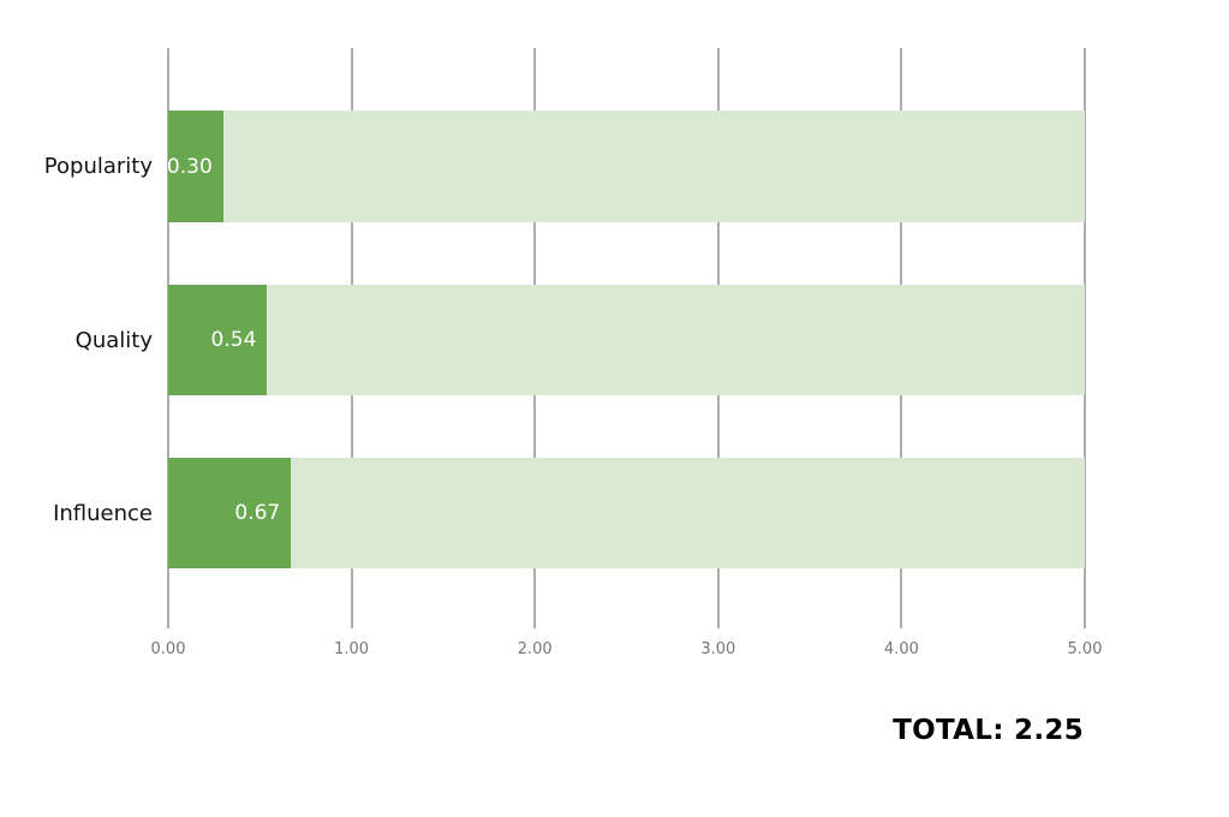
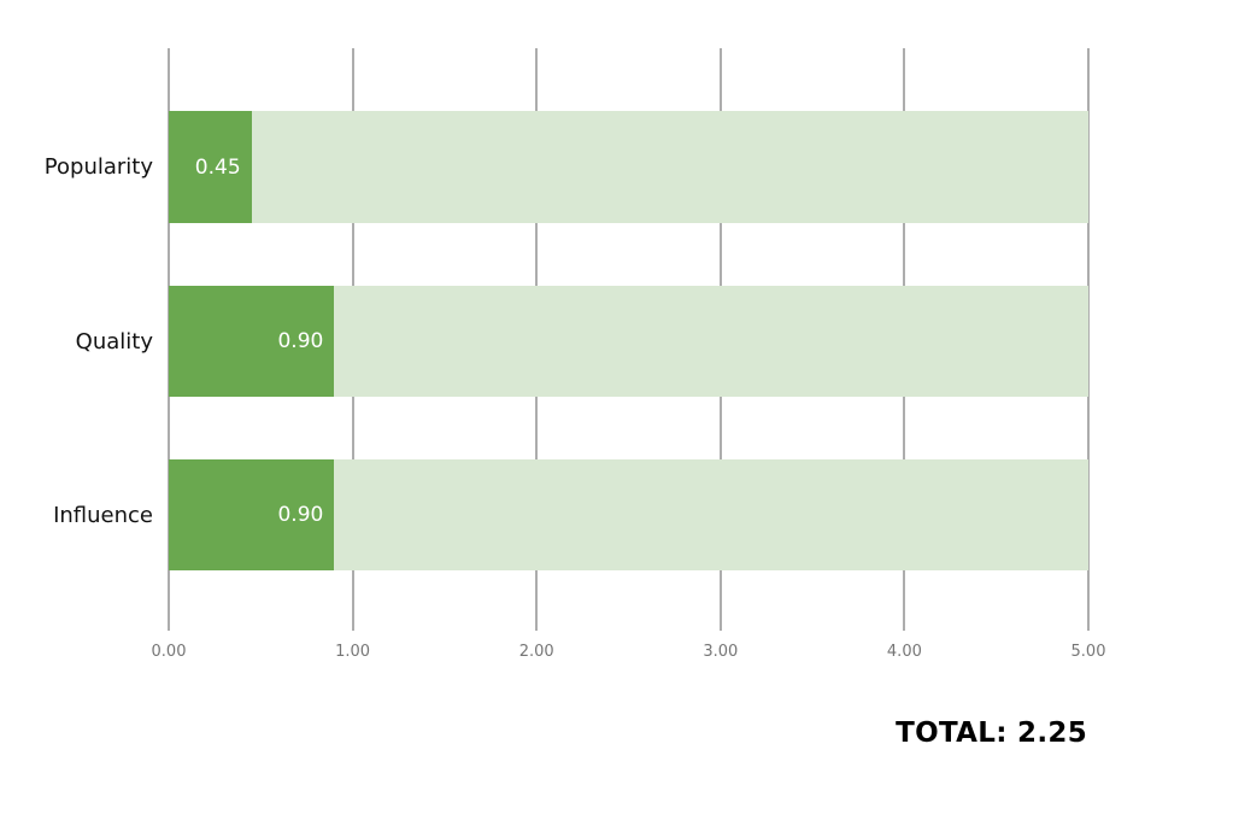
Popularity: 0.30 -> 0.45
Quality: 0.54 -> 0.90
Influence: 0.67 -> 0.90
